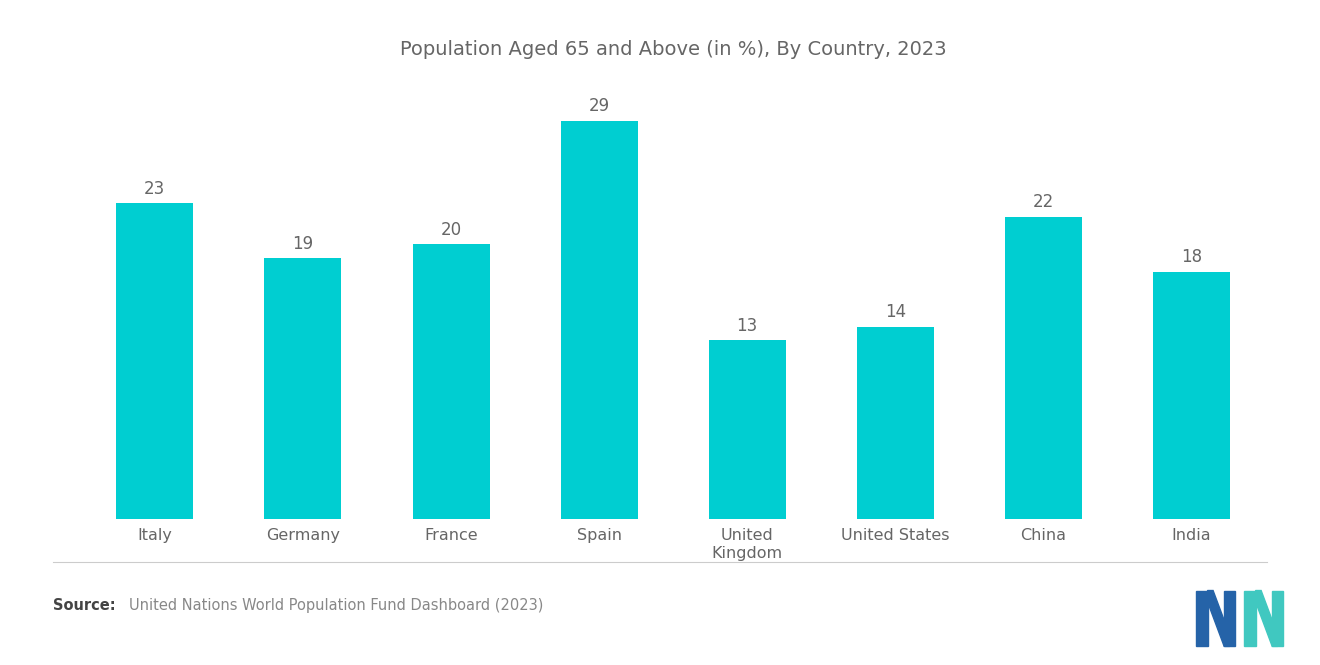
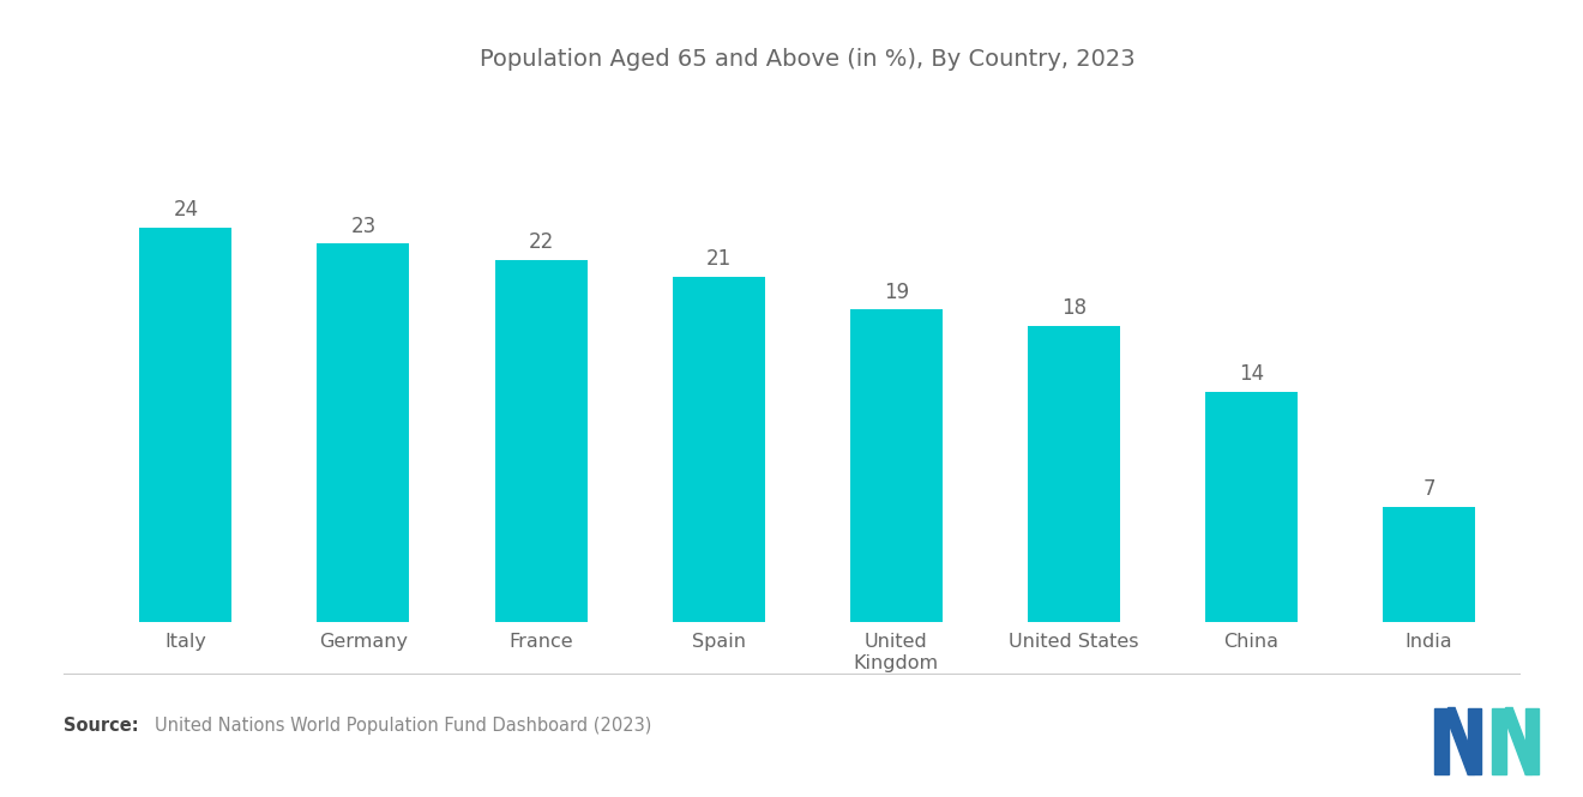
Italy: 23 -> 24
Germany: 19 -> 23
France: 20 -> 22
Spain: 29 -> 21
United Kingdom: 13 -> 19
United States: 14 -> 18
China: 22 -> 14
India: 18 -> 7
